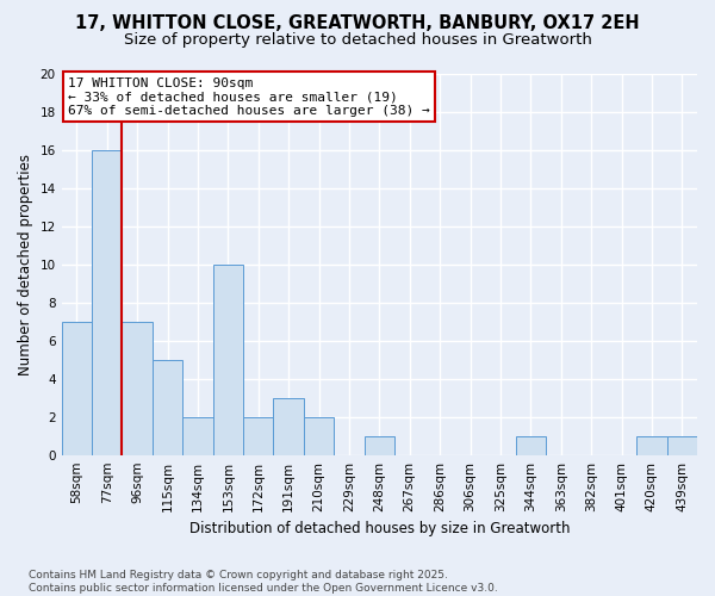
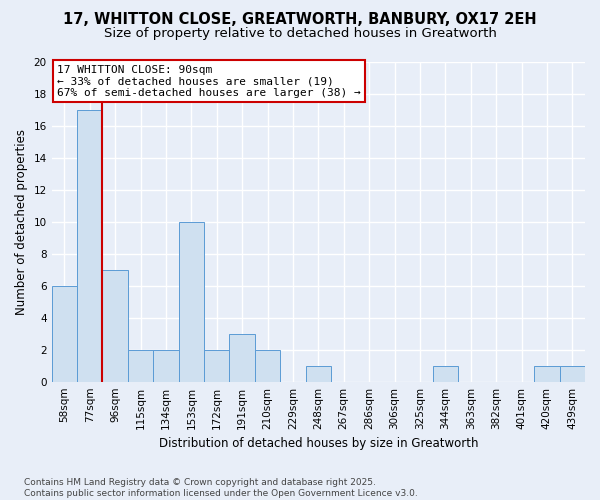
58sqm: 7 -> 6
77sqm: 16 -> 17
115sqm: 5 -> 2
